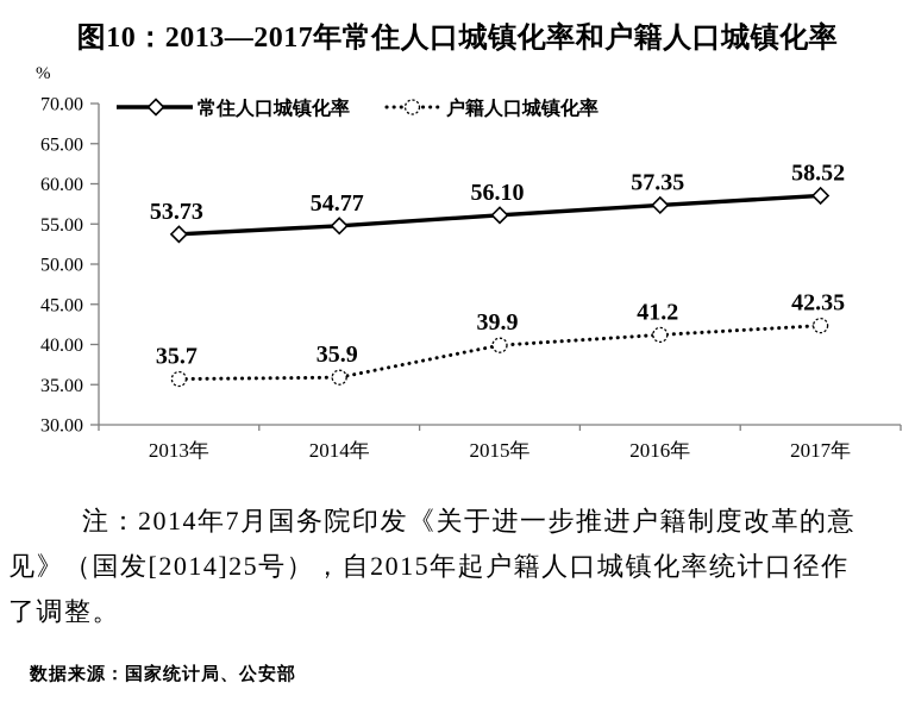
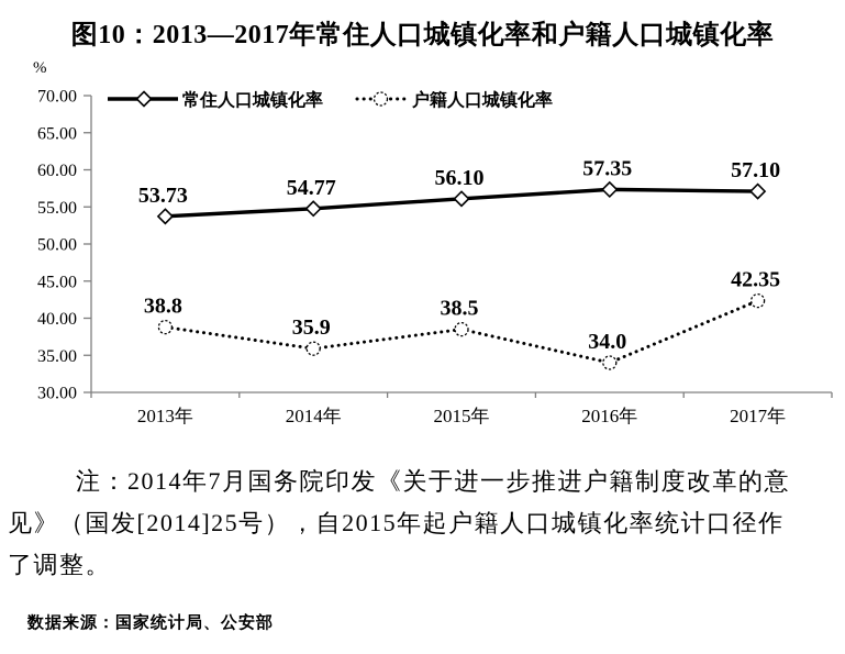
户籍人口城镇化率/2013年: 35.7 -> 38.8
户籍人口城镇化率/2015年: 39.9 -> 38.5
户籍人口城镇化率/2016年: 41.2 -> 34.0
常住人口城镇化率/2017年: 58.52 -> 57.10
